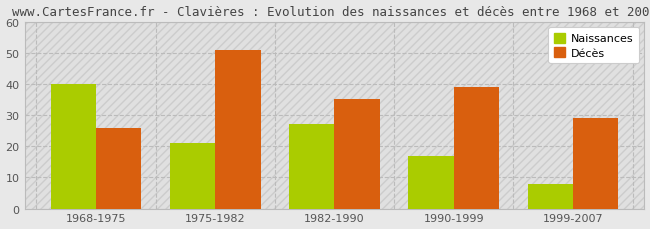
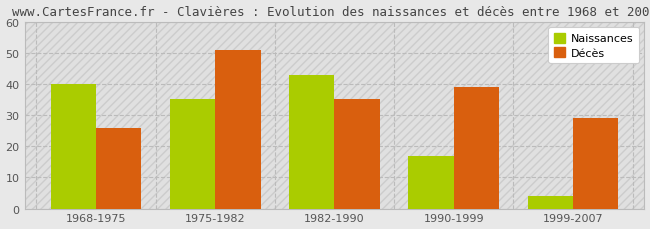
Naissances/1975-1982: 21 -> 35
Naissances/1982-1990: 27 -> 43
Naissances/1999-2007: 8 -> 4
